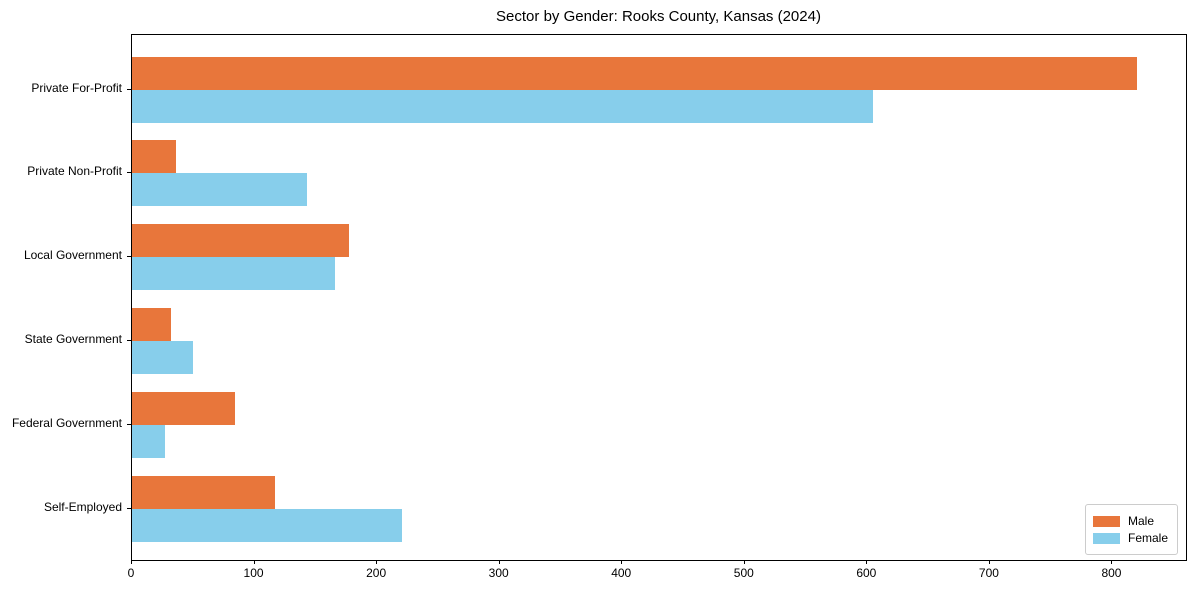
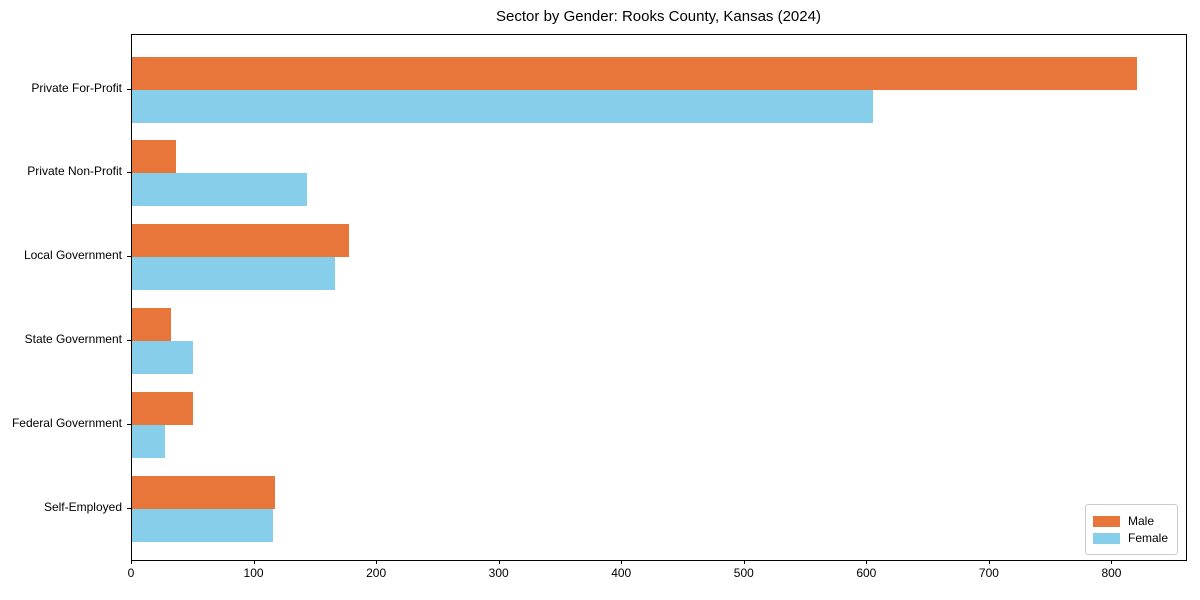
Male/Federal Government: 84 -> 50
Female/Self-Employed: 220 -> 115
